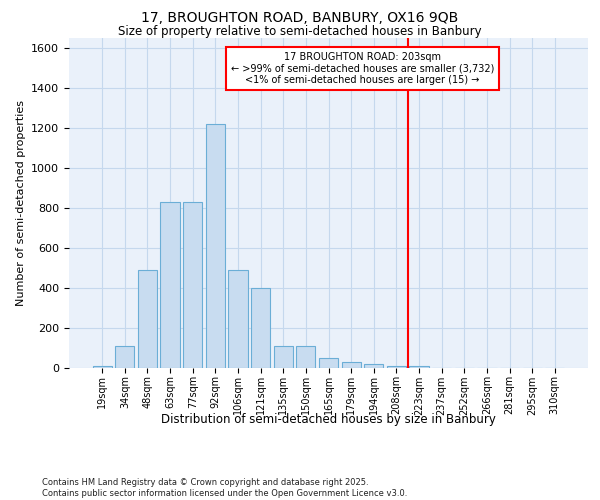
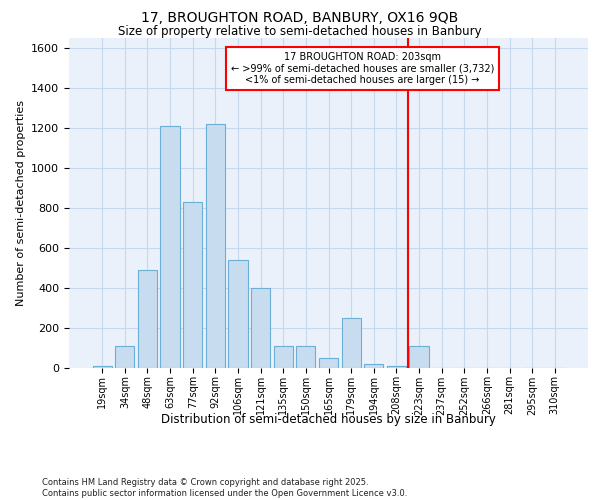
63sqm: 830 -> 1210
106sqm: 490 -> 540
179sqm: 30 -> 250
223sqm: 10 -> 110
